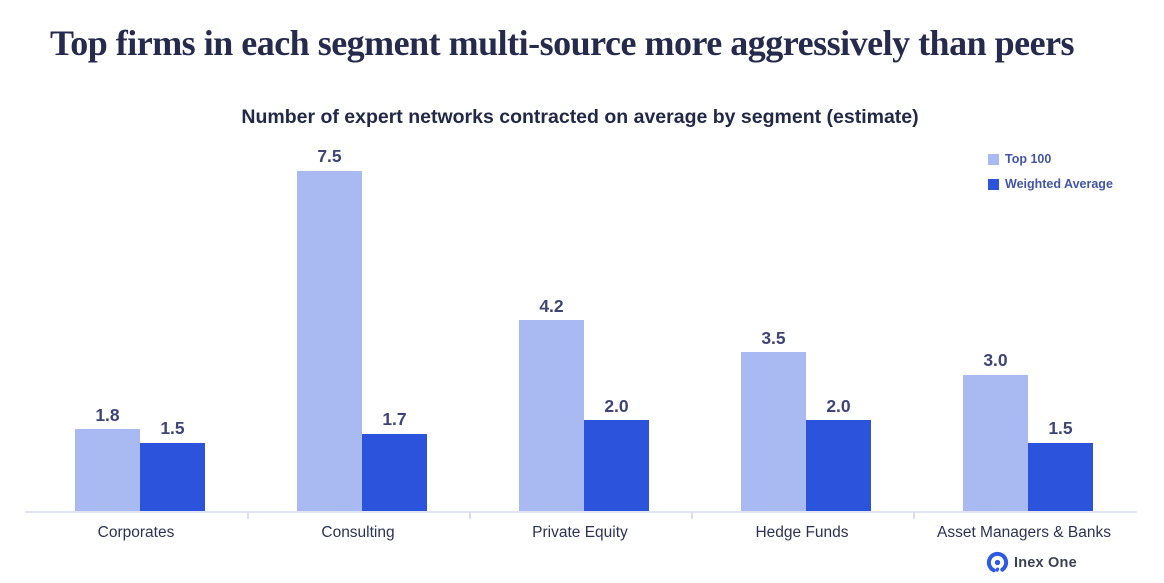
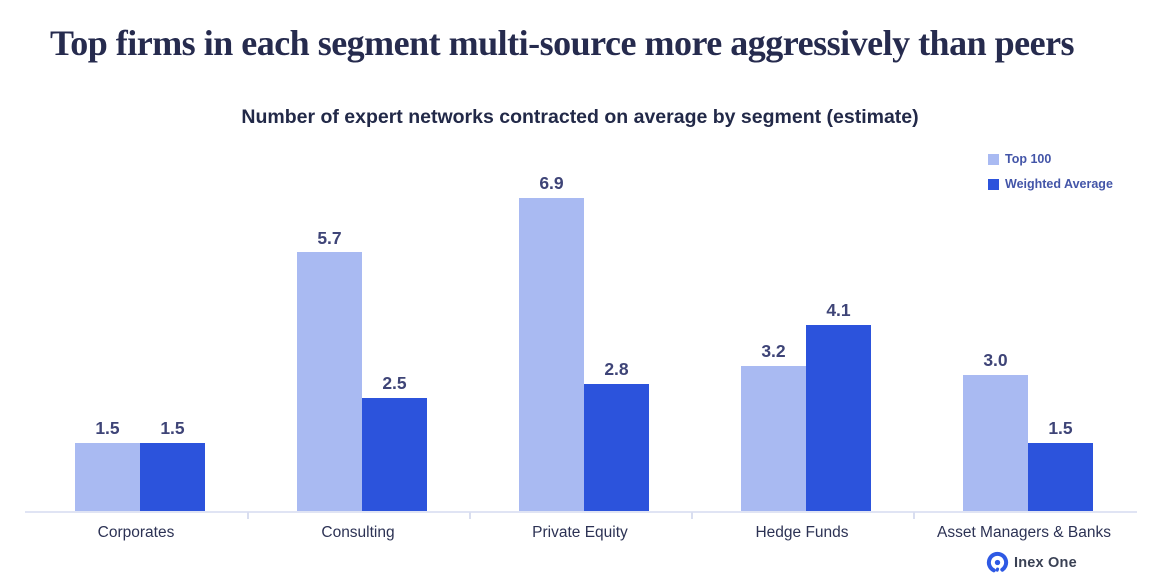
Top 100/Corporates: 1.8 -> 1.5
Top 100/Consulting: 7.5 -> 5.7
Weighted Average/Consulting: 1.7 -> 2.5
Top 100/Private Equity: 4.2 -> 6.9
Weighted Average/Private Equity: 2.0 -> 2.8
Top 100/Hedge Funds: 3.5 -> 3.2
Weighted Average/Hedge Funds: 2.0 -> 4.1
